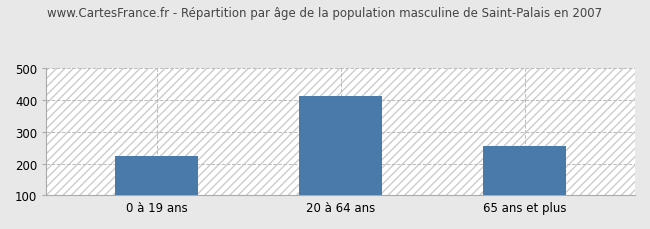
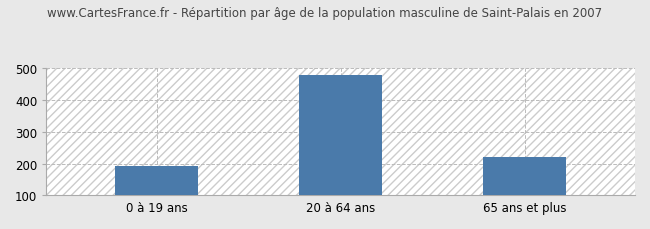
0 à 19 ans: 225 -> 192
20 à 64 ans: 410 -> 477
65 ans et plus: 255 -> 220
